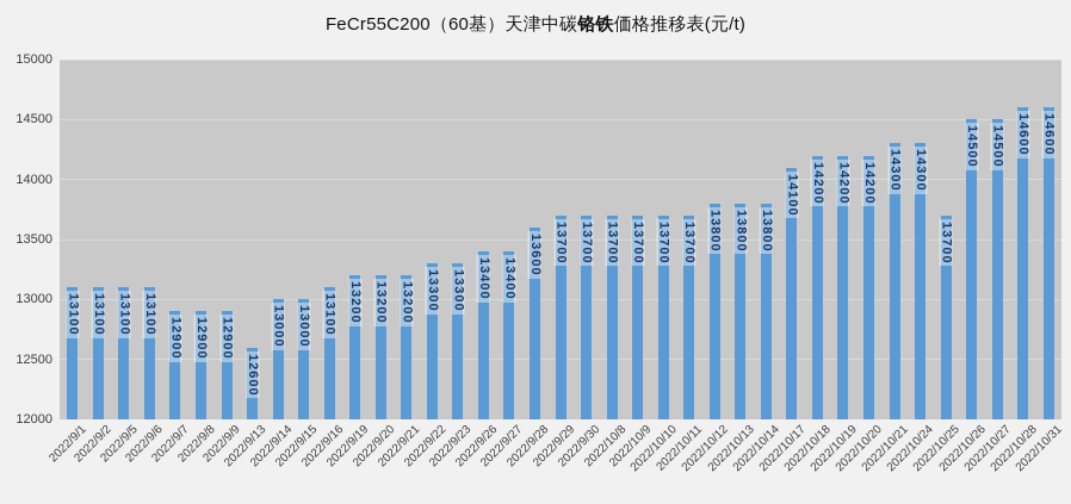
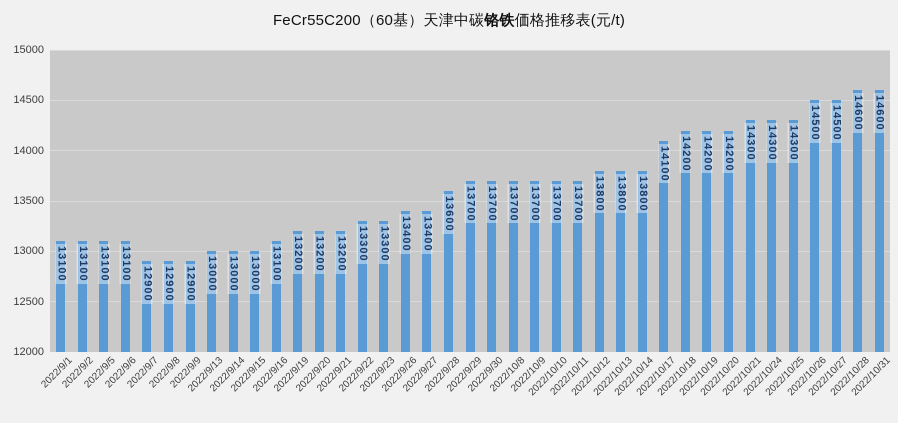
2022/9/13: 12600 -> 13000
2022/10/25: 13700 -> 14300
